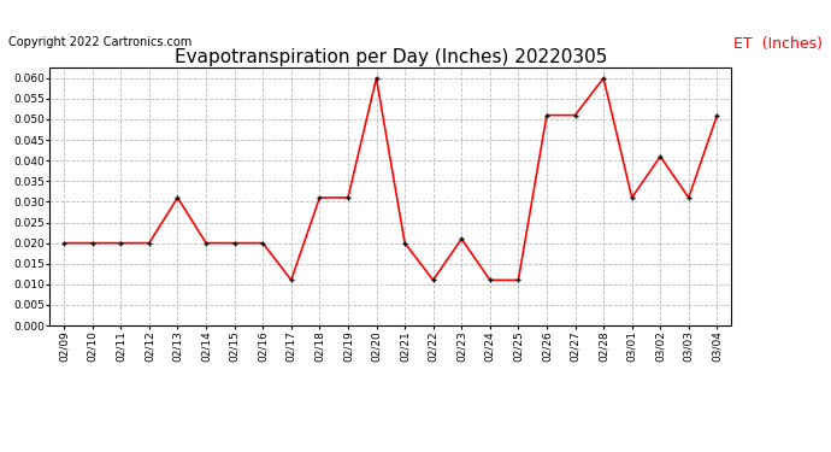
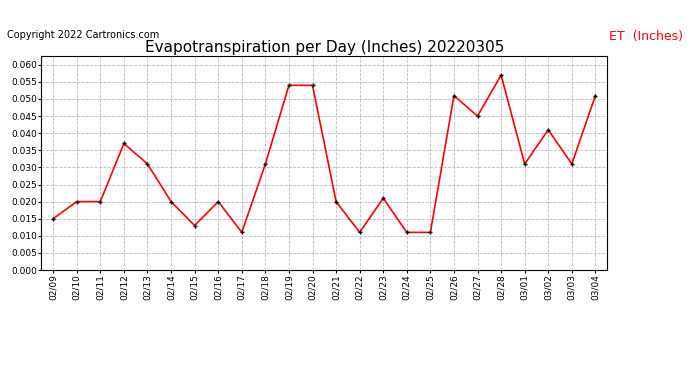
02/09: 0.020 -> 0.015
02/12: 0.020 -> 0.037
02/15: 0.020 -> 0.013
02/19: 0.031 -> 0.054
02/20: 0.060 -> 0.054
02/27: 0.051 -> 0.045
02/28: 0.060 -> 0.057
